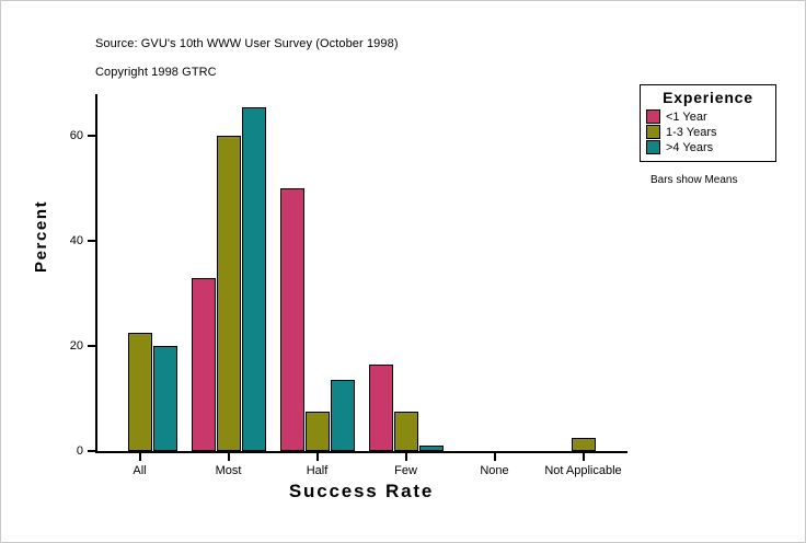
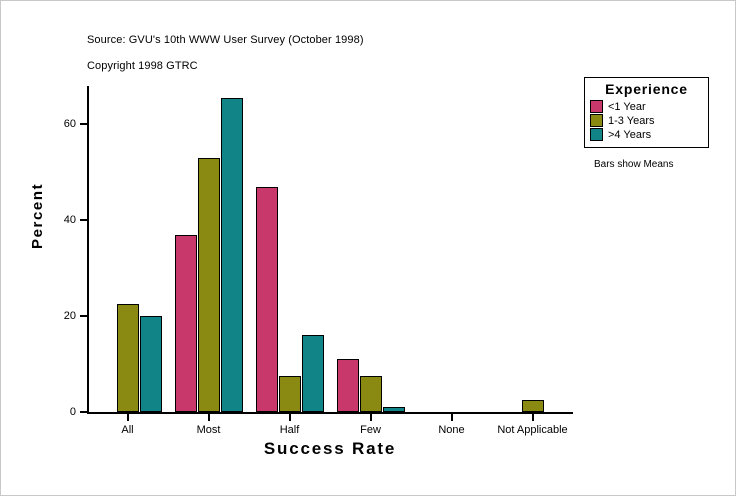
<1 Year/Most: 33 -> 37
1-3 Years/Most: 60 -> 53
<1 Year/Half: 50 -> 47
>4 Years/Half: 14 -> 16
<1 Year/Few: 16 -> 11
